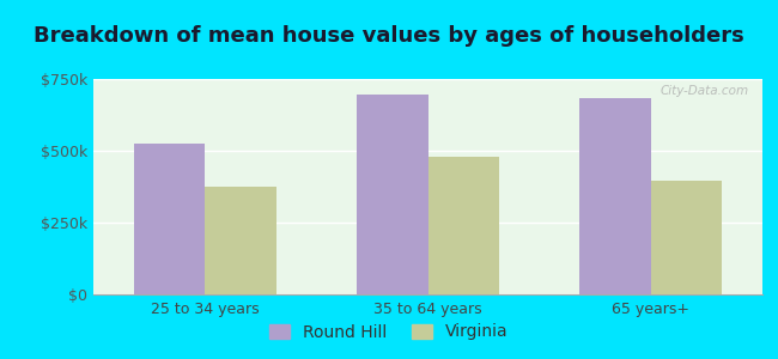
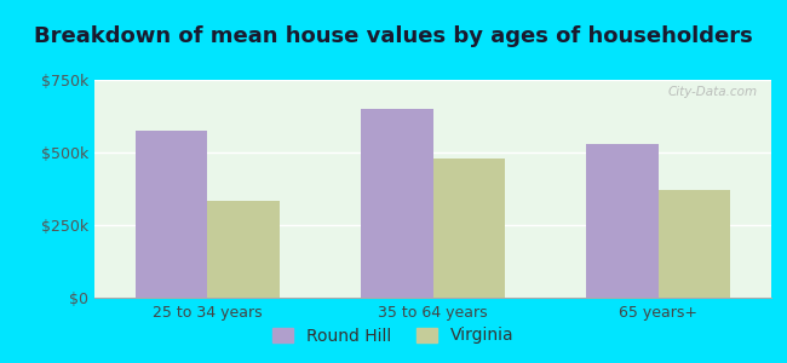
Round Hill/25 to 34 years: $525k -> $575k
Virginia/25 to 34 years: $375k -> $335k
Round Hill/35 to 64 years: $695k -> $650k
Round Hill/65 years+: $685k -> $530k
Virginia/65 years+: $395k -> $370k
